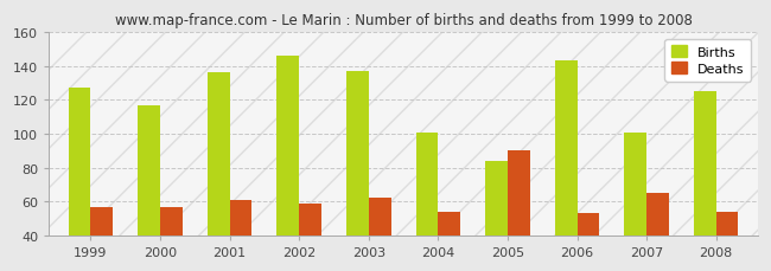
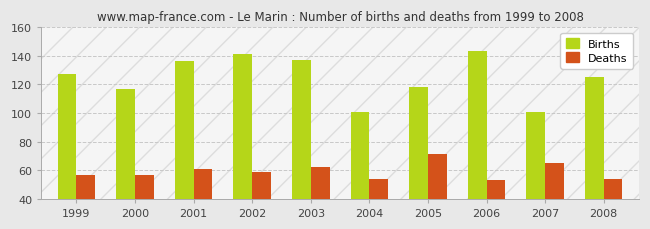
Births/2002: 146 -> 141
Births/2005: 84 -> 118
Deaths/2005: 90 -> 71
